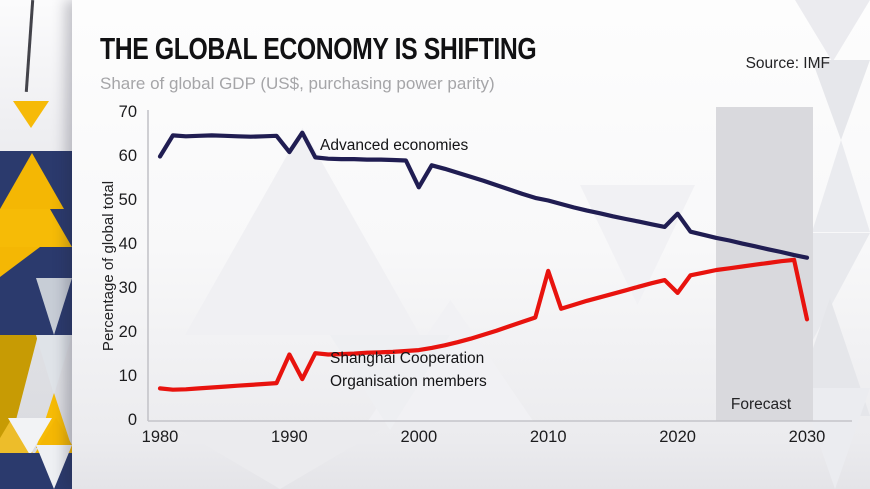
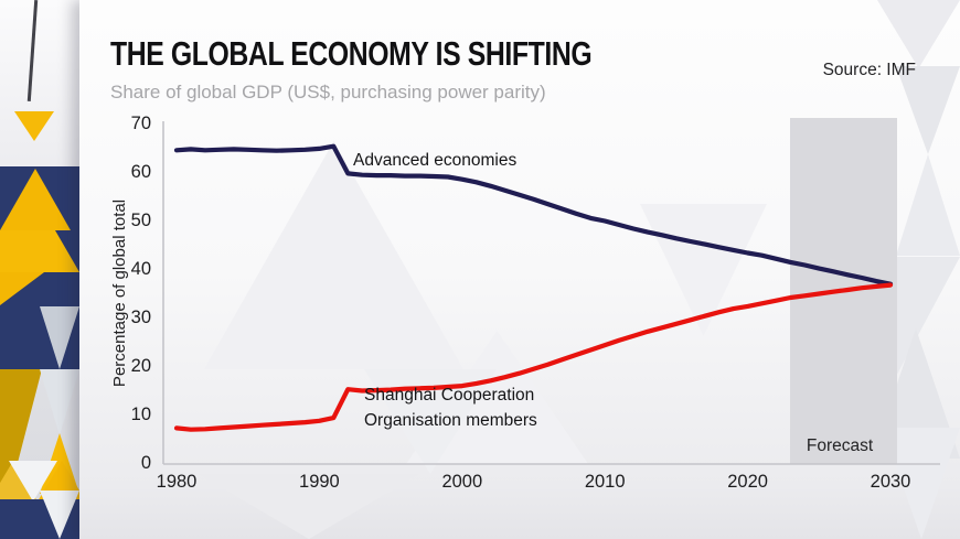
Advanced economies/1980: 60 -> 65
Advanced economies/1990: 61 -> 65
Shanghai Cooperation Organisation members/1990: 15 -> 9
Advanced economies/2000: 53 -> 59
Shanghai Cooperation Organisation members/2010: 34 -> 24
Advanced economies/2020: 47 -> 43
Shanghai Cooperation Organisation members/2020: 29 -> 32
Shanghai Cooperation Organisation members/2030: 23 -> 37
